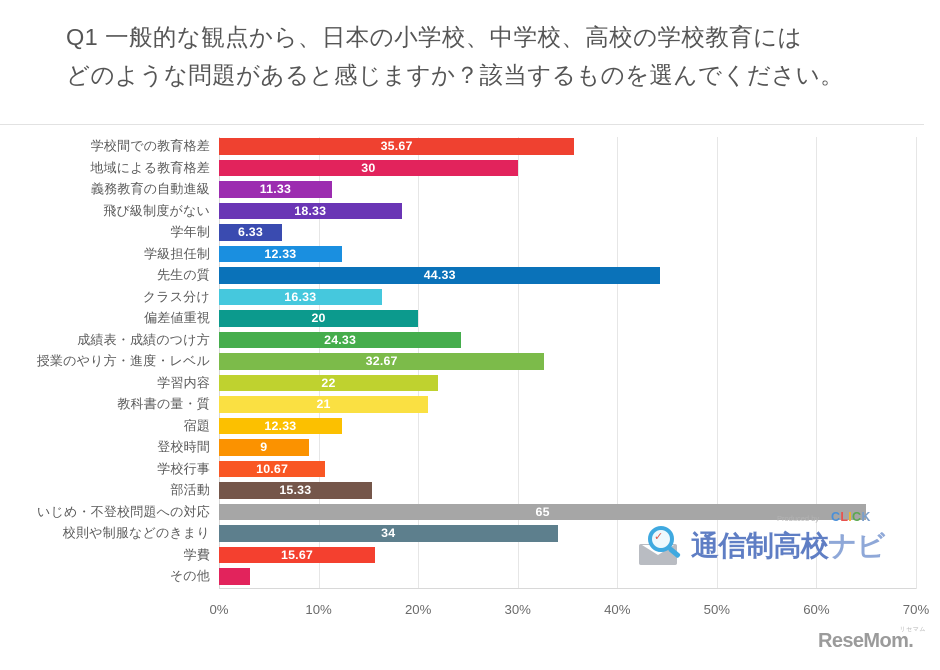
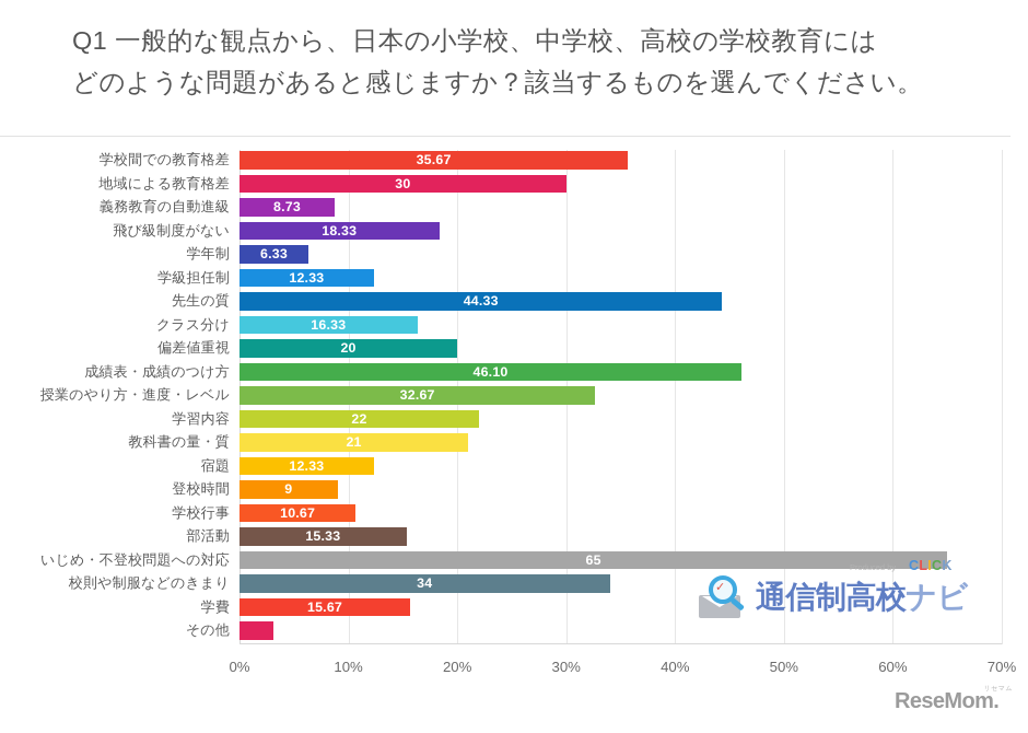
義務教育の自動進級: 11.33 -> 8.73
成績表・成績のつけ方: 24.33 -> 46.10
